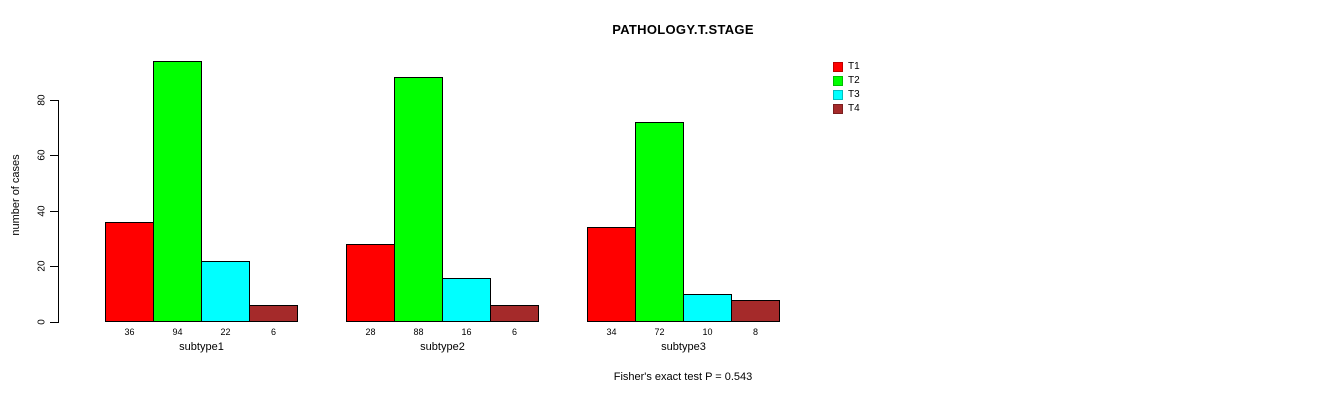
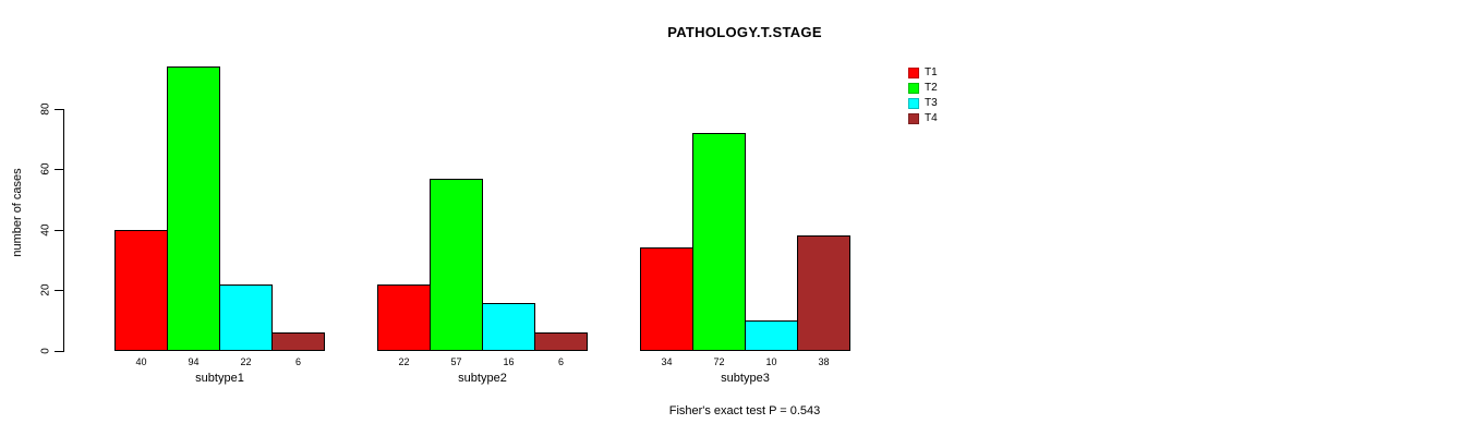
T1/subtype1: 36 -> 40
T1/subtype2: 28 -> 22
T2/subtype2: 88 -> 57
T4/subtype3: 8 -> 38
